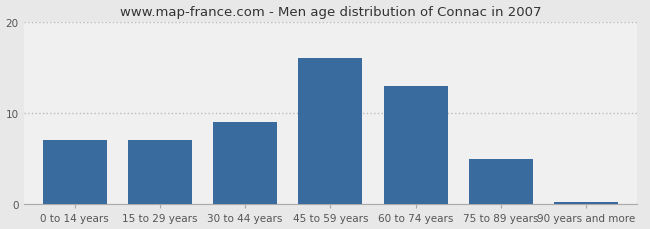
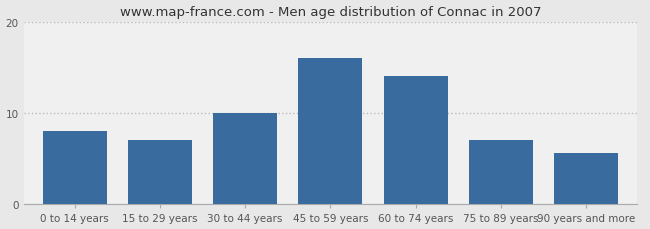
0 to 14 years: 7.0 -> 8.0
30 to 44 years: 9.0 -> 10.0
60 to 74 years: 13.0 -> 14.0
75 to 89 years: 5.0 -> 7.0
90 years and more: 0.3 -> 5.6
